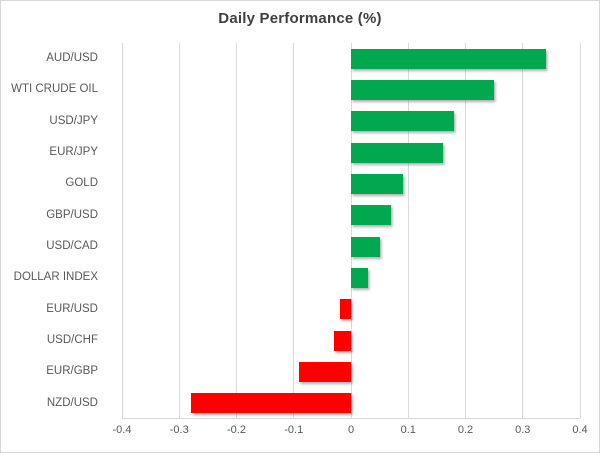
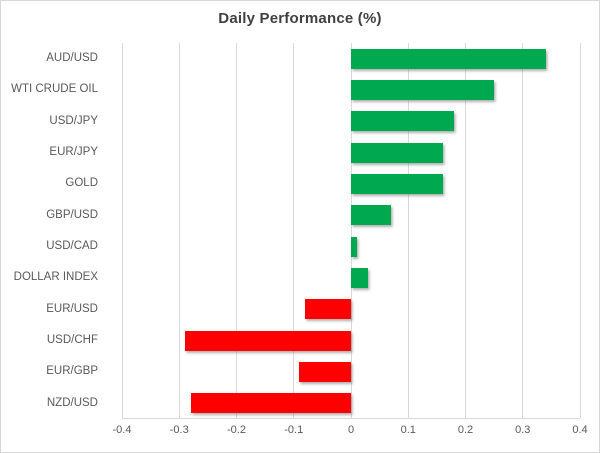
GOLD: 0.09 -> 0.16
USD/CAD: 0.05 -> 0.01
EUR/USD: -0.02 -> -0.08
USD/CHF: -0.03 -> -0.29
